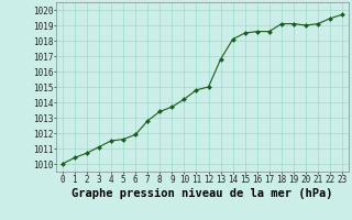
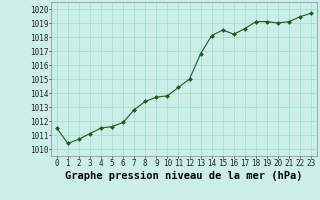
0: 1010.0 -> 1011.5
10: 1014.2 -> 1013.8
11: 1014.8 -> 1014.4
16: 1018.6 -> 1018.2
